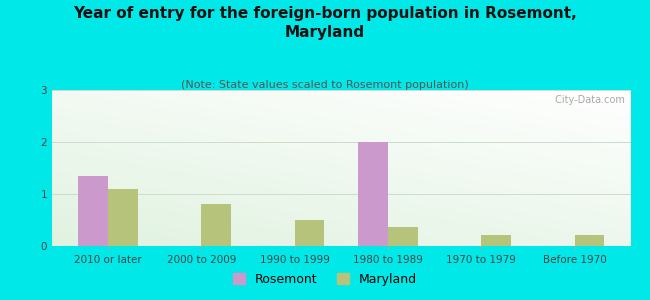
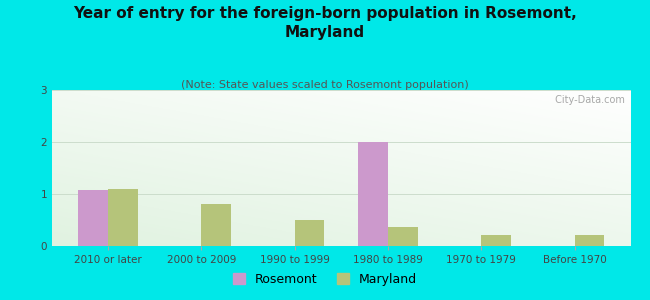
Rosemont/2010 or later: 1.35 -> 1.08
